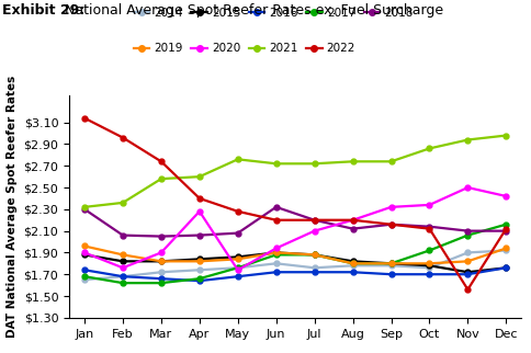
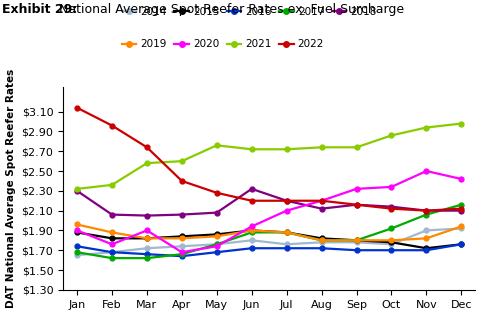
2020/Apr: $2.28 -> $1.68
2022/Nov: $1.56 -> $2.10
